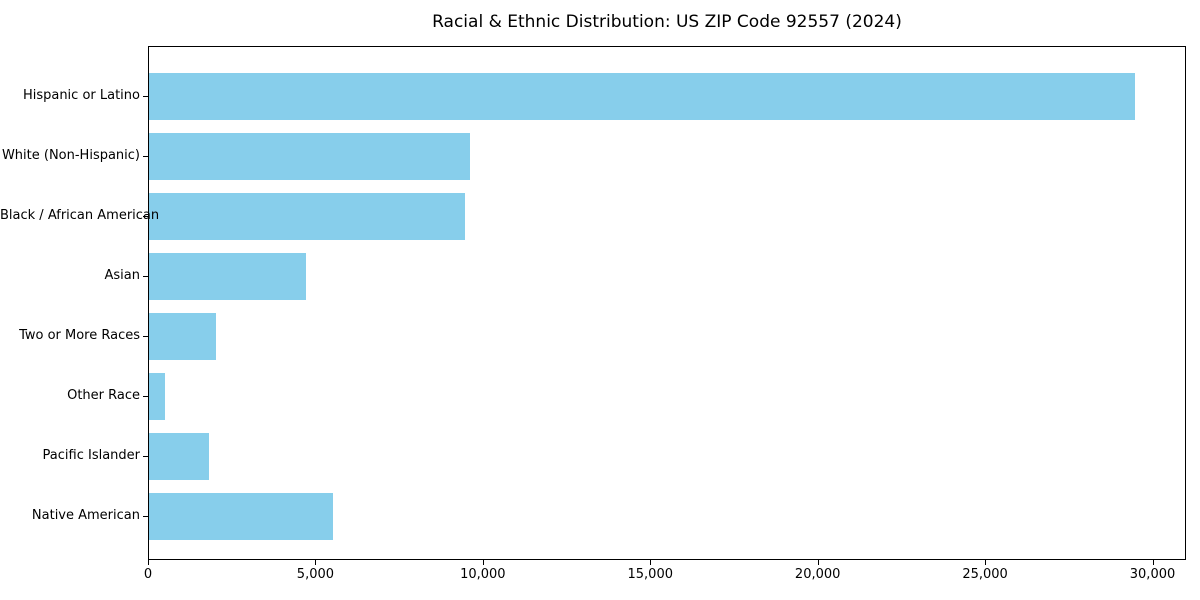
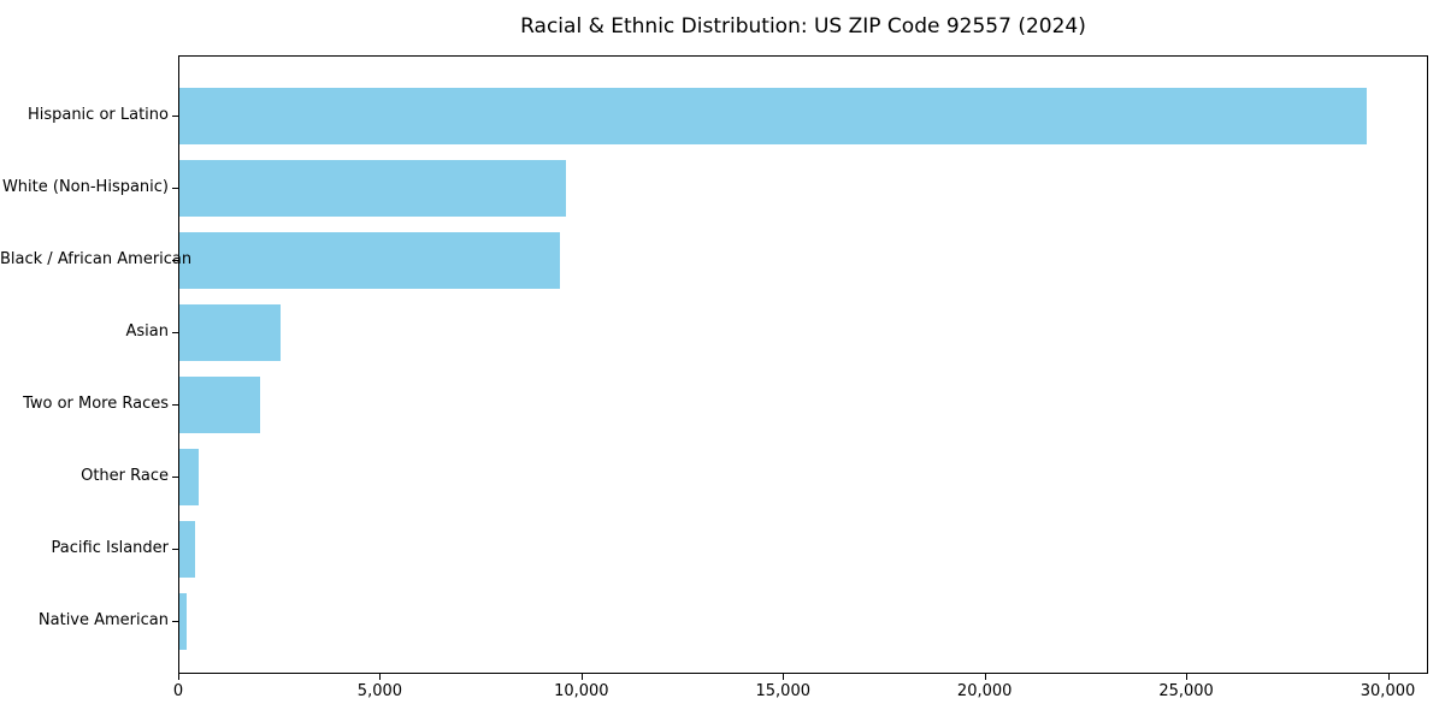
Asian: 4700 -> 2500
Pacific Islander: 1800 -> 400
Native American: 5500 -> 200
